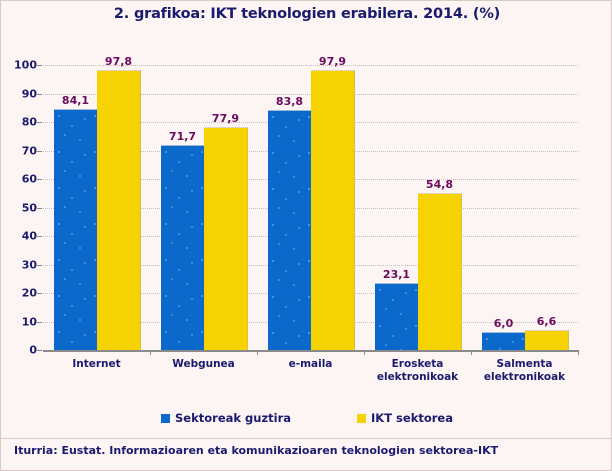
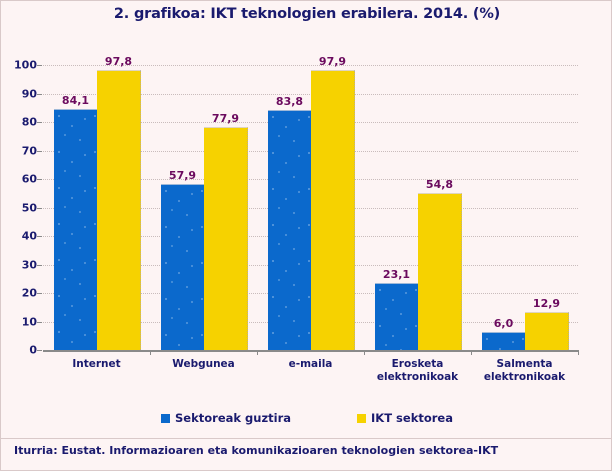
Sektoreak guztira/Webgunea: 71,7 -> 57,9
IKT sektorea/Salmenta elektronikoak: 6,6 -> 12,9
